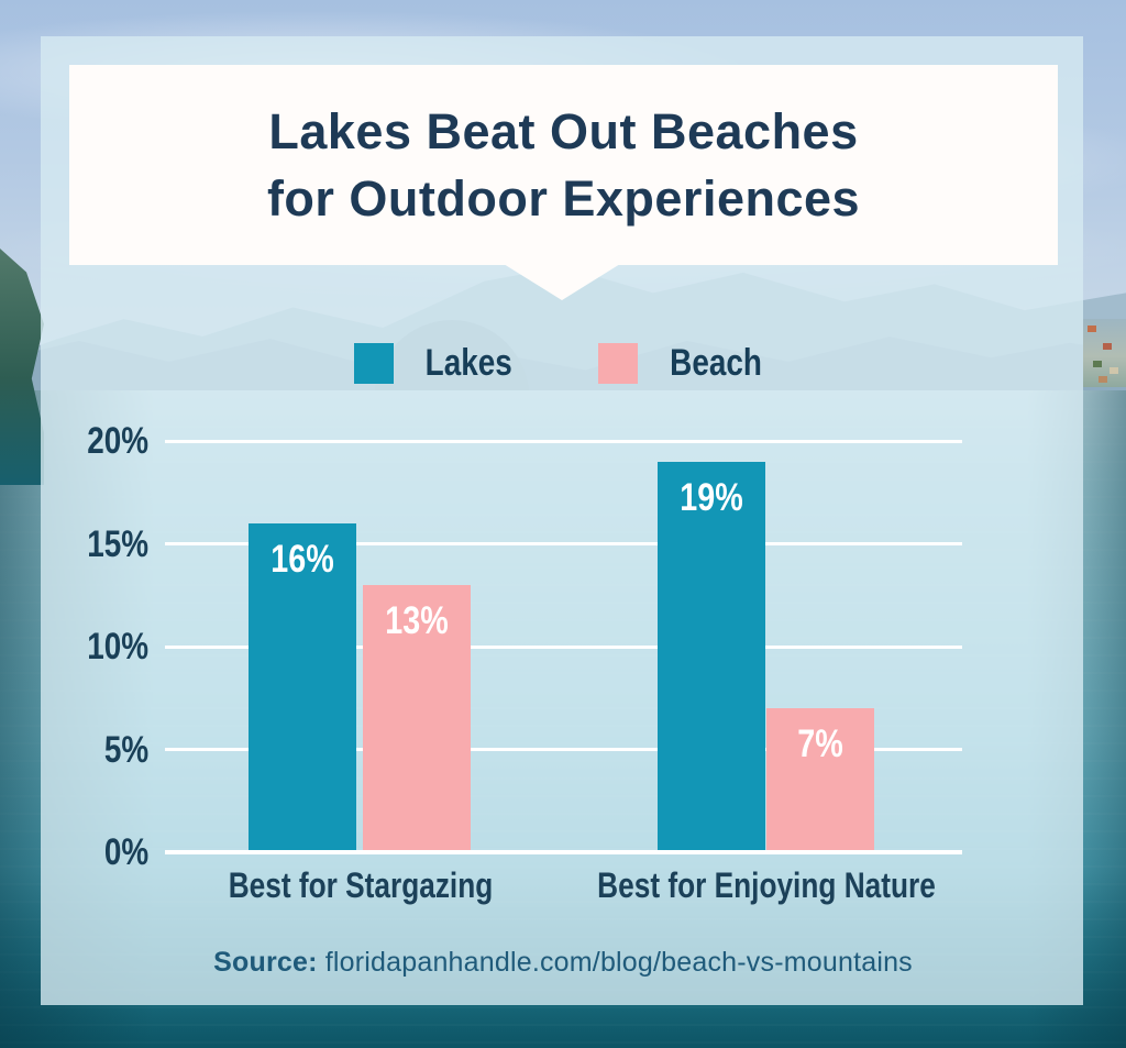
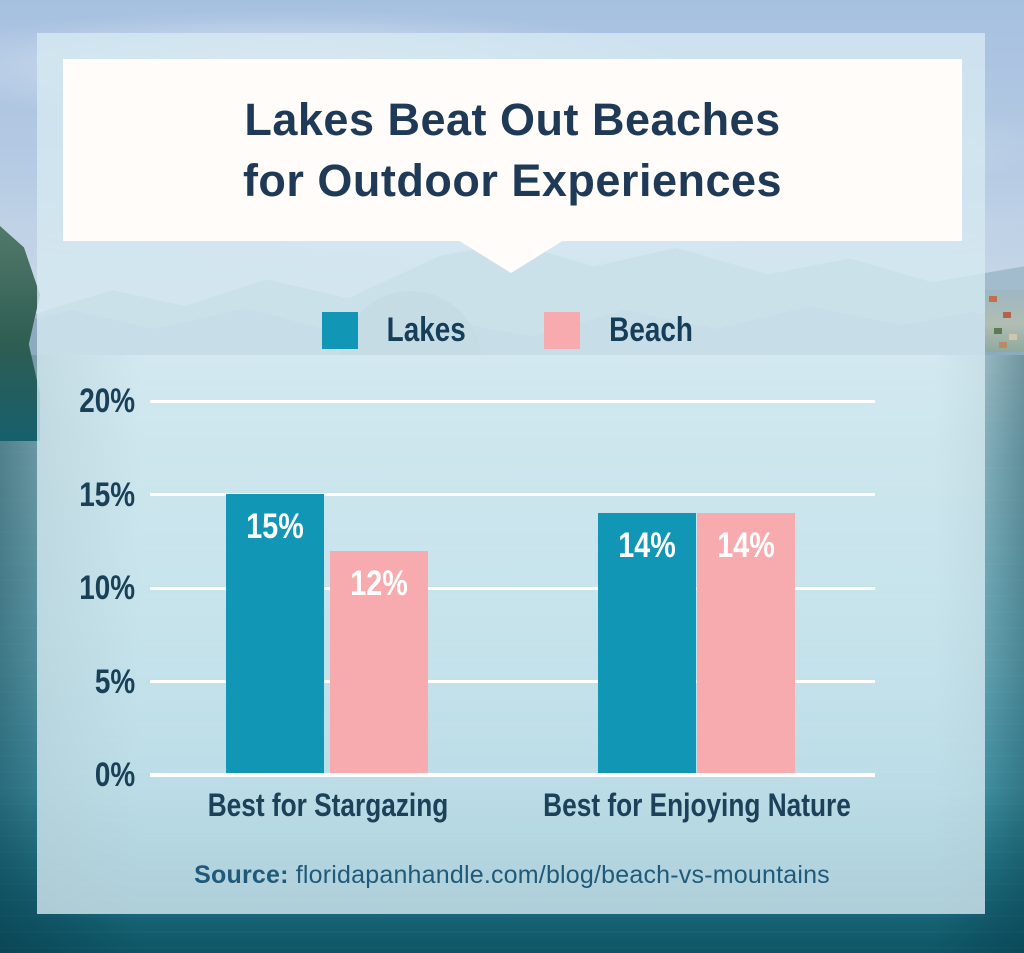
Lakes/Best for Stargazing: 16% -> 15%
Beach/Best for Stargazing: 13% -> 12%
Lakes/Best for Enjoying Nature: 19% -> 14%
Beach/Best for Enjoying Nature: 7% -> 14%
